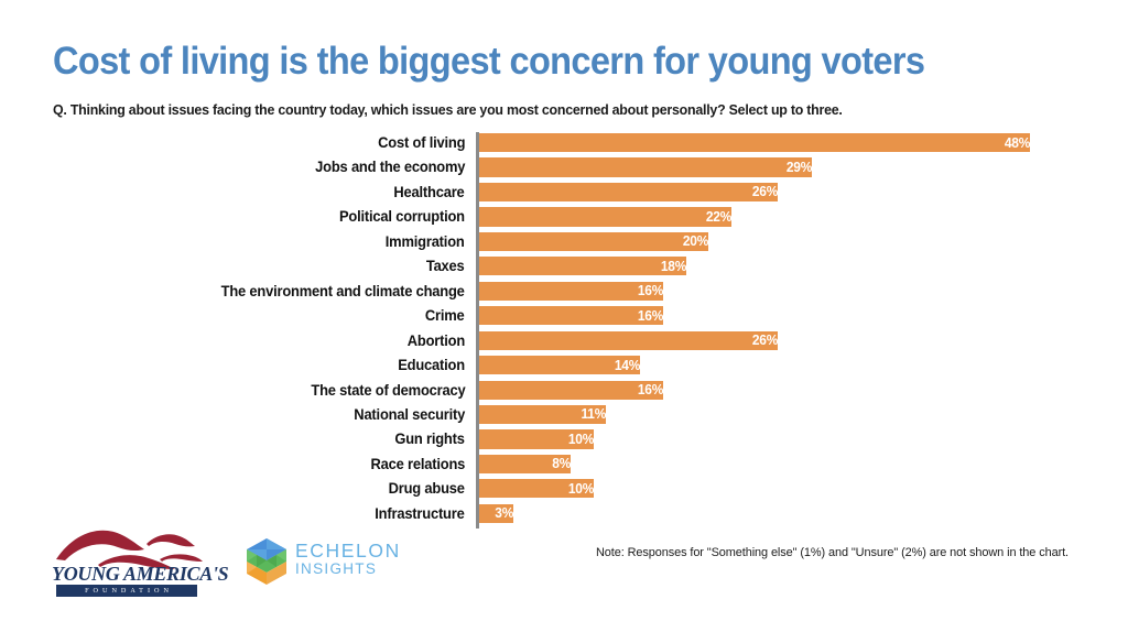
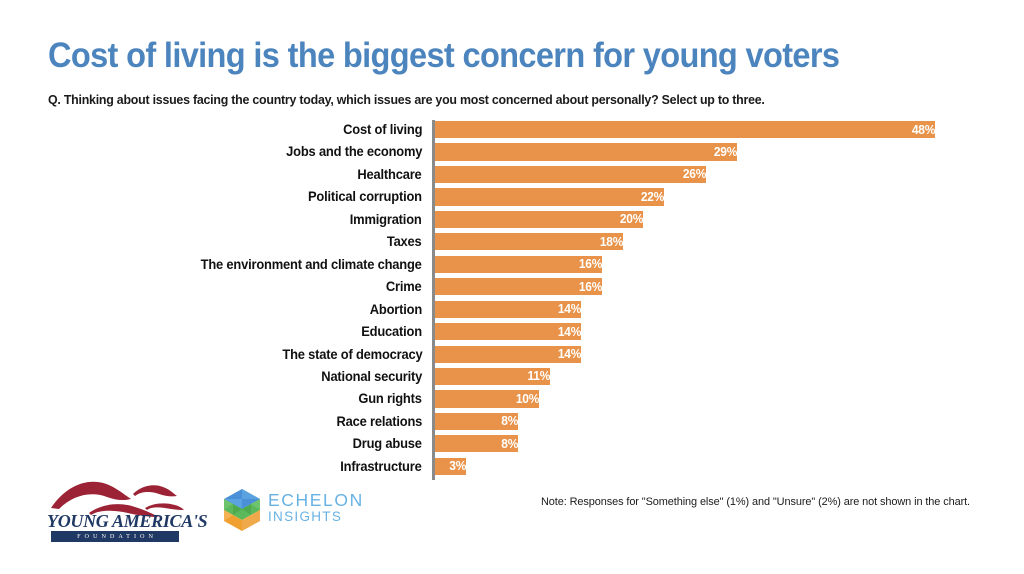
Abortion: 26% -> 14%
The state of democracy: 16% -> 14%
Drug abuse: 10% -> 8%
